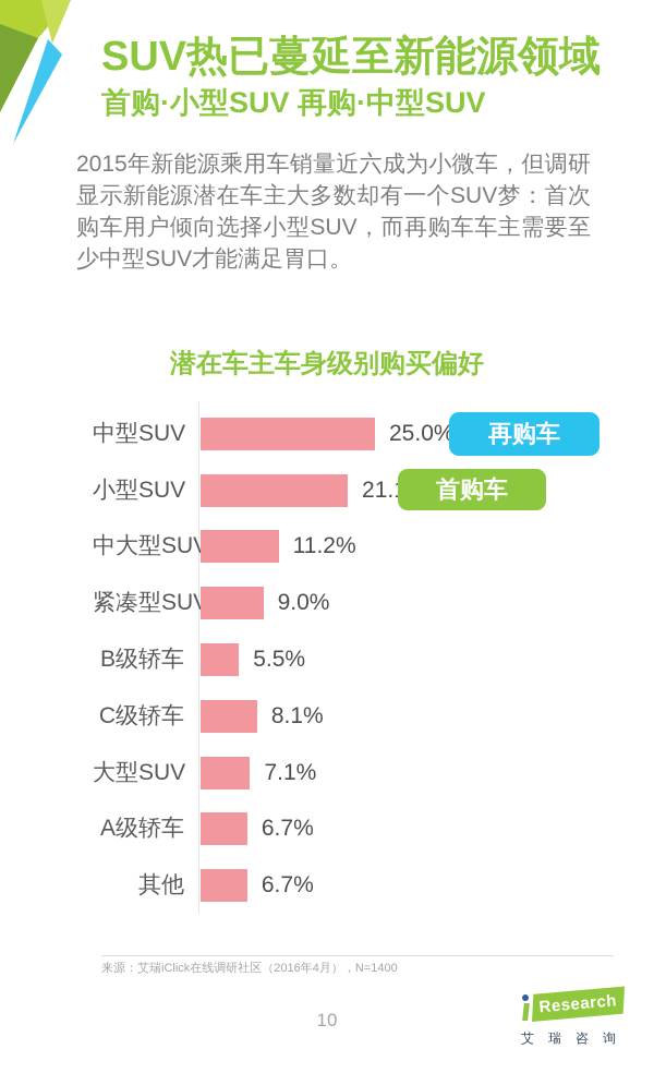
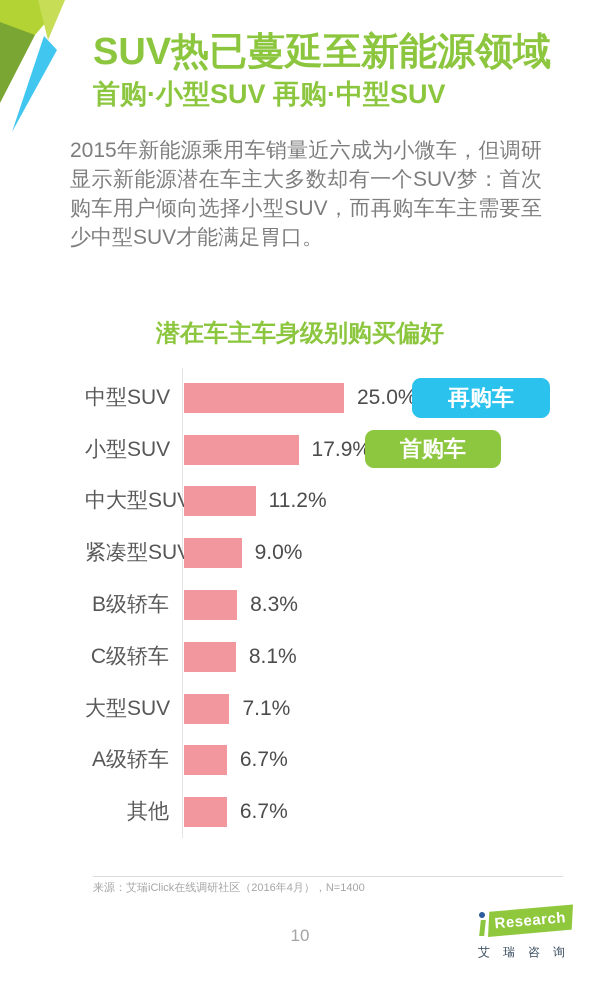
小型SUV: 21.1% -> 17.9%
B级轿车: 5.5% -> 8.3%
